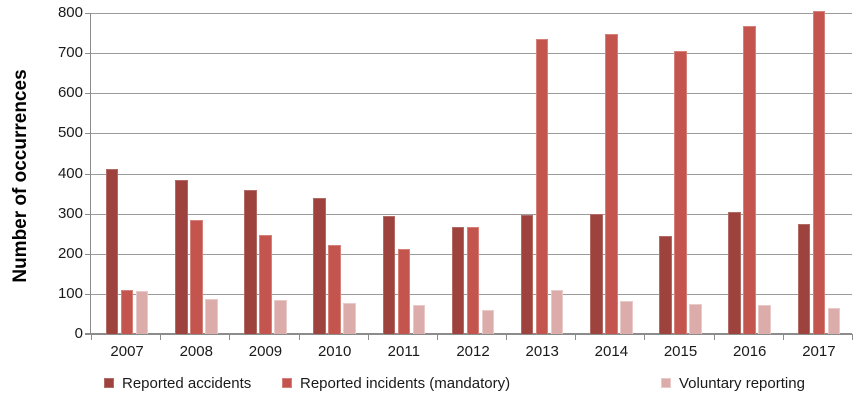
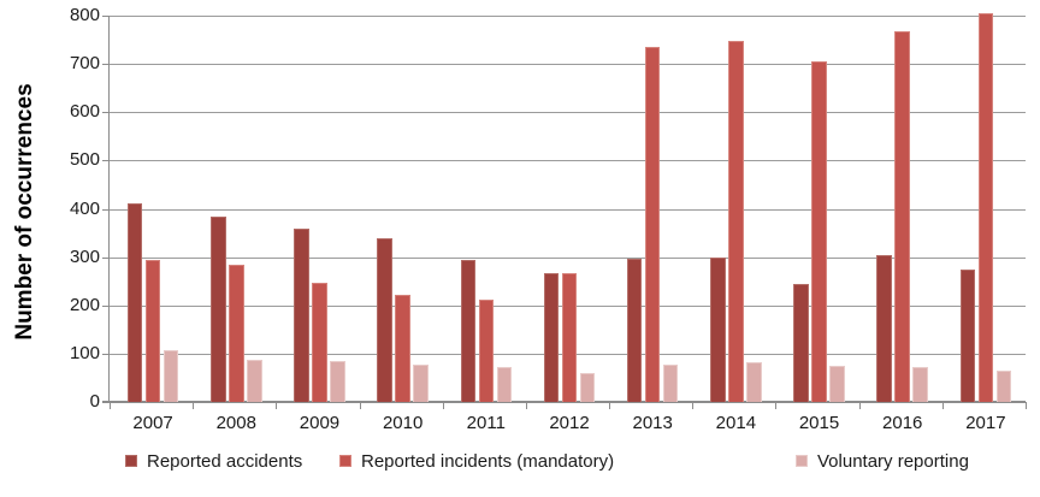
Reported incidents (mandatory)/2007: 110 -> 290
Voluntary reporting/2013: 110 -> 80
